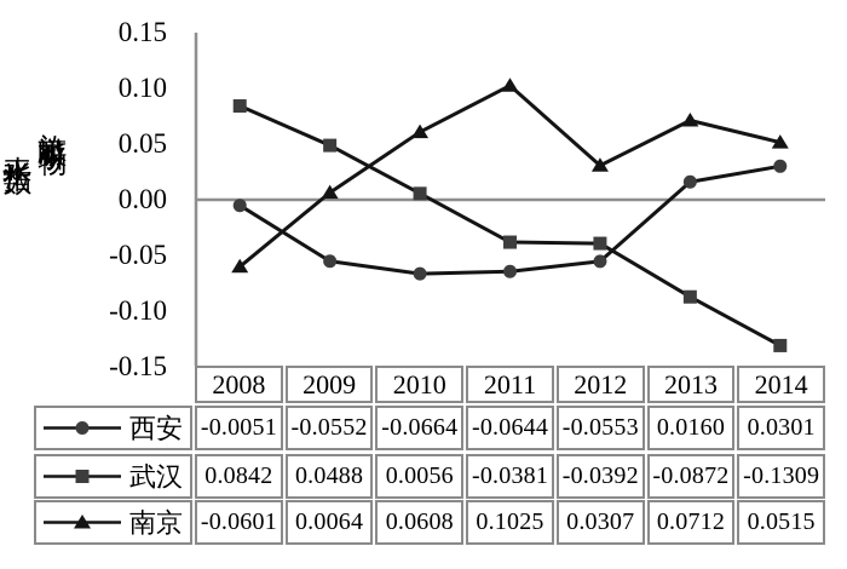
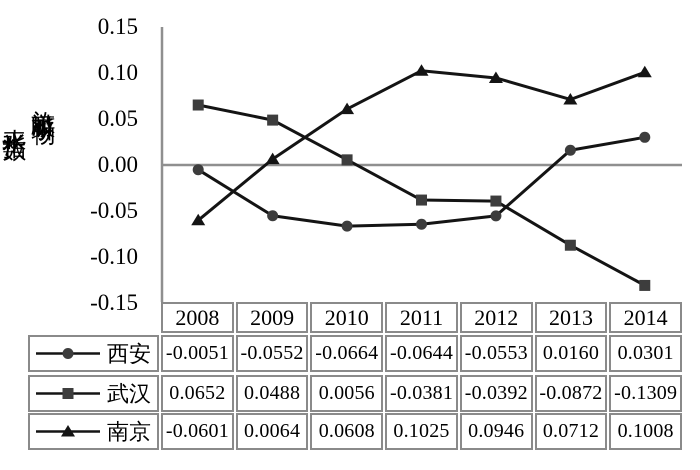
武汉/2008: 0.0842 -> 0.0652
南京/2012: 0.0307 -> 0.0946
南京/2014: 0.0515 -> 0.1008
